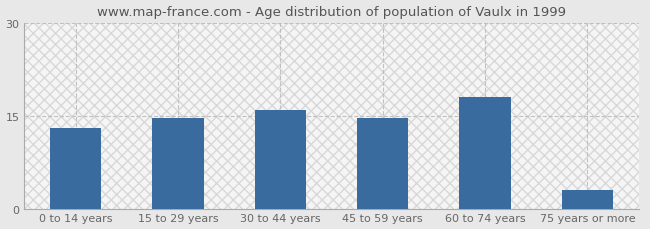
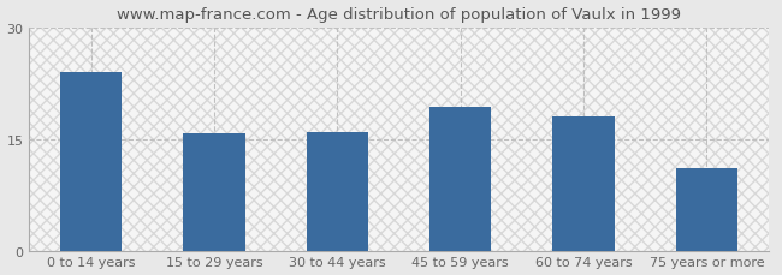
0 to 14 years: 13.0 -> 24.0
15 to 29 years: 14.7 -> 15.8
45 to 59 years: 14.7 -> 19.4
75 years or more: 3.0 -> 11.0
